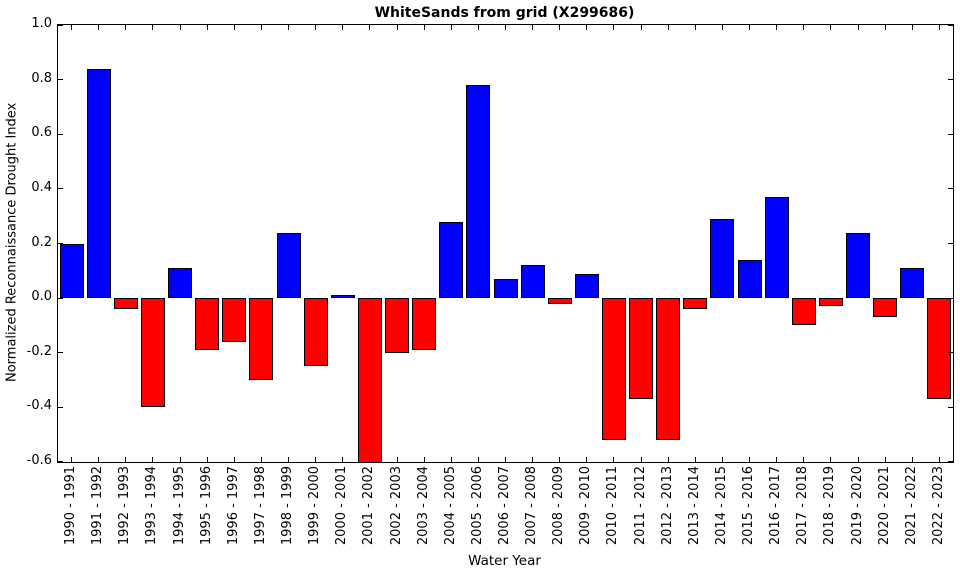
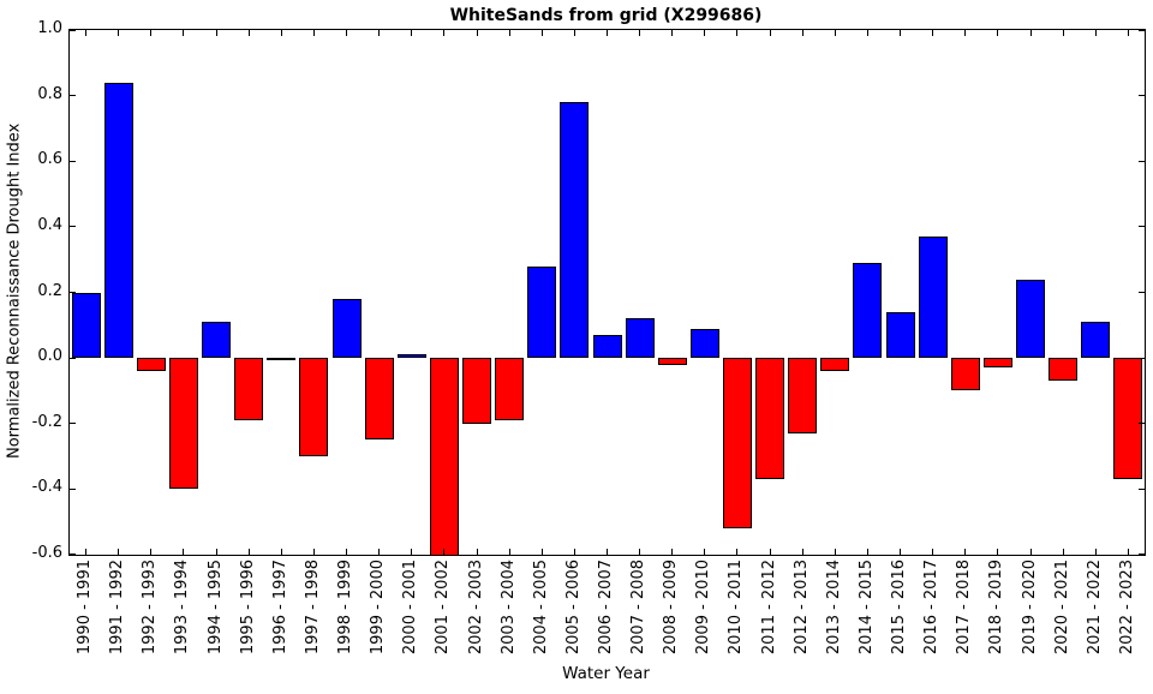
1996 - 1997: -0.16 -> -0.01
1998 - 1999: 0.24 -> 0.18
2012 - 2013: -0.52 -> -0.23
